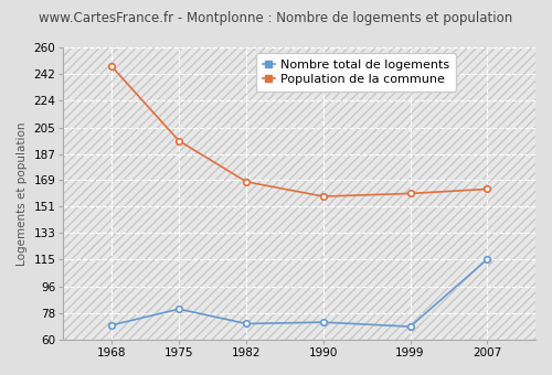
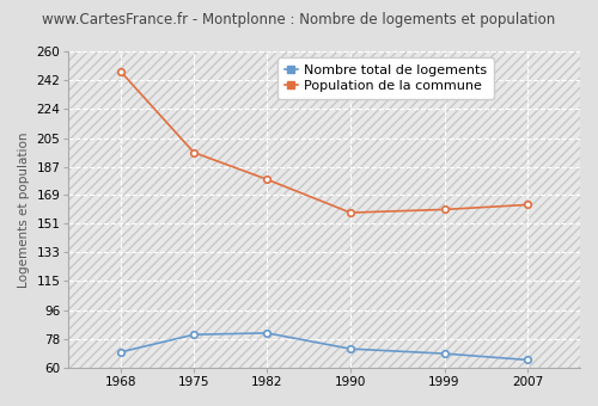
Nombre total de logements/1982: 71 -> 82
Population de la commune/1982: 168 -> 179
Nombre total de logements/2007: 115 -> 65
